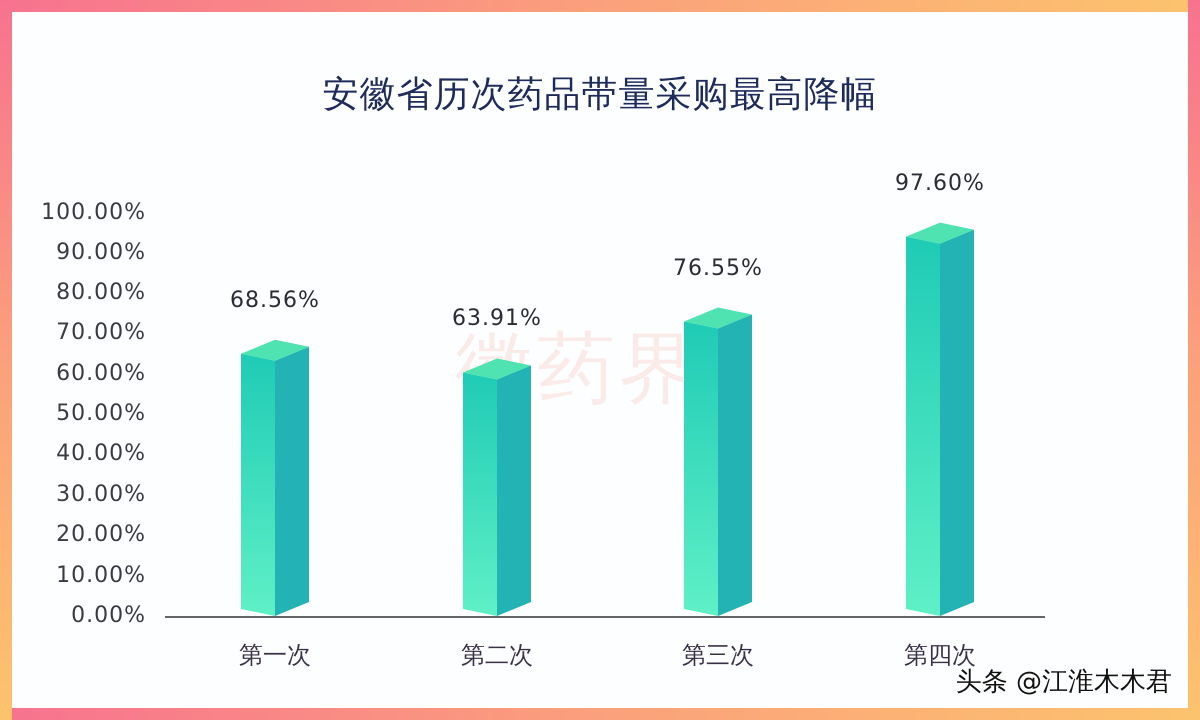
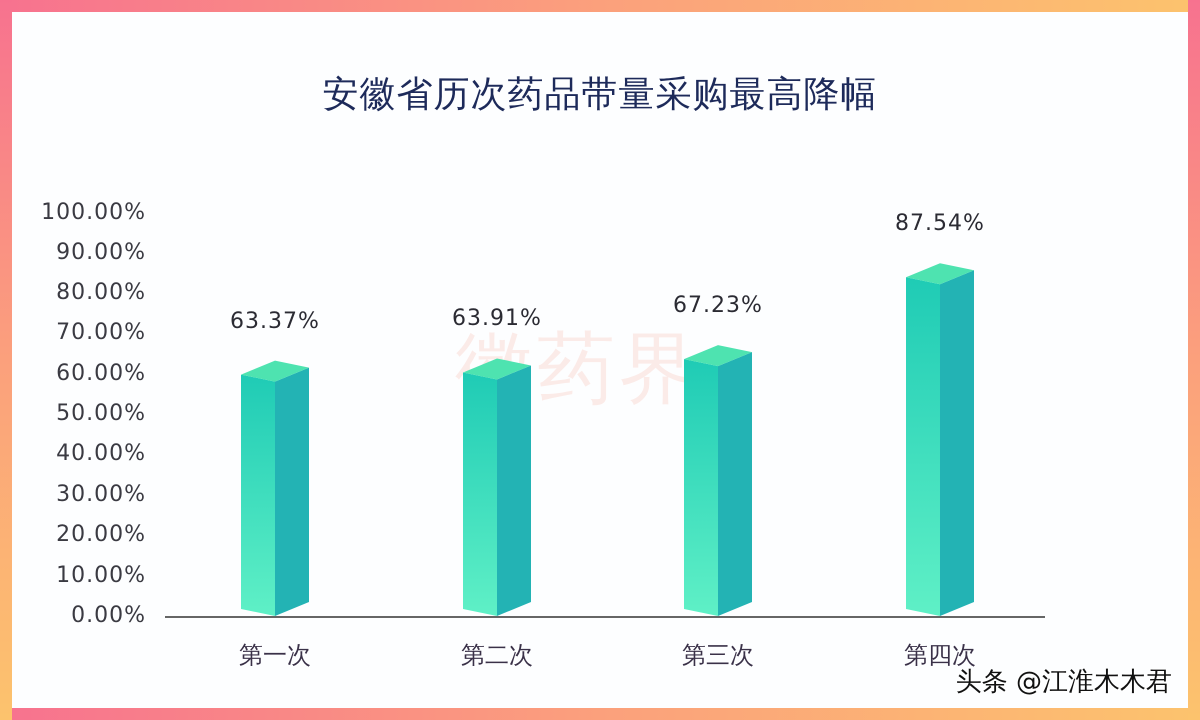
第一次: 68.56% -> 63.37%
第三次: 76.55% -> 67.23%
第四次: 97.60% -> 87.54%
